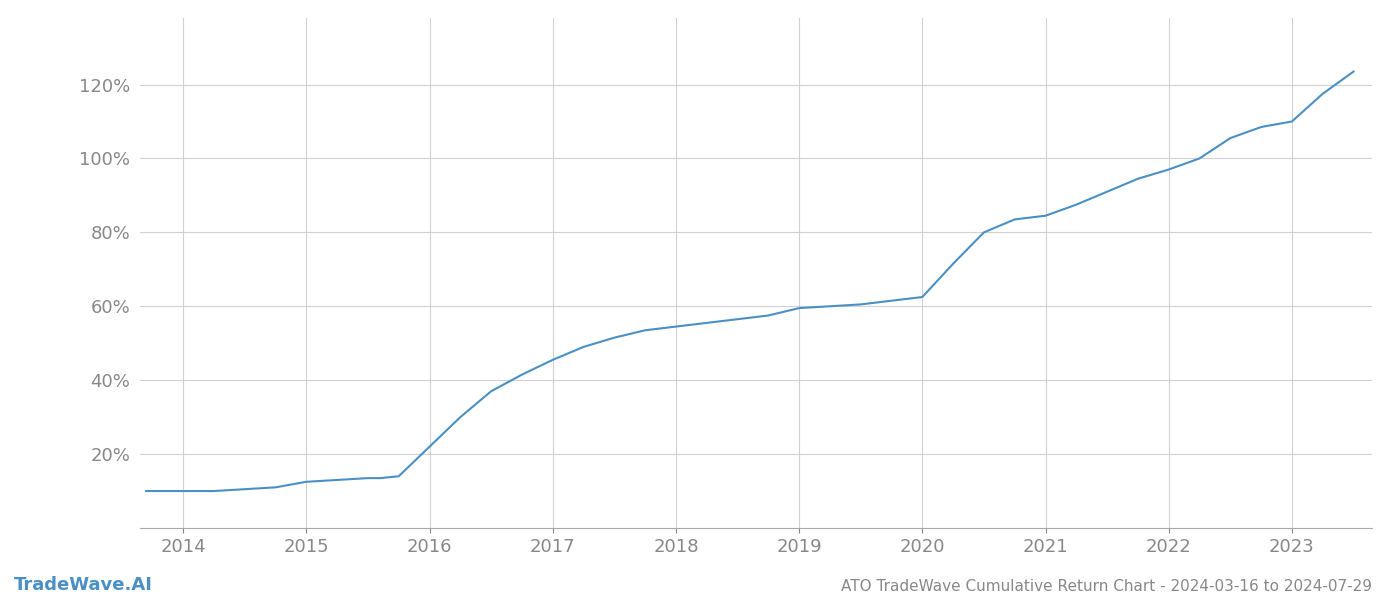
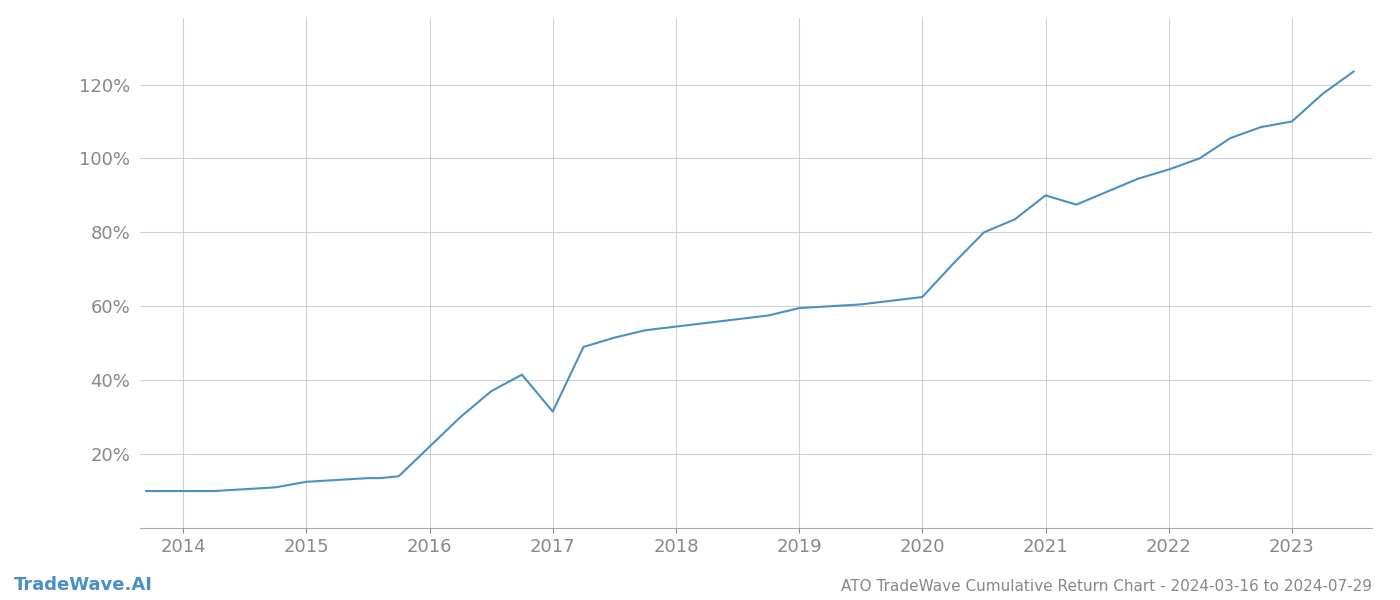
2017: 45.5% -> 31.5%
2021: 84.5% -> 90.0%
